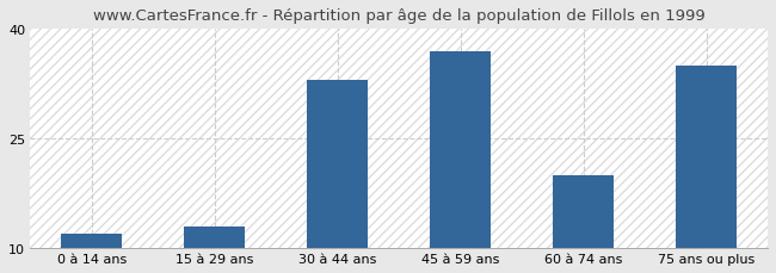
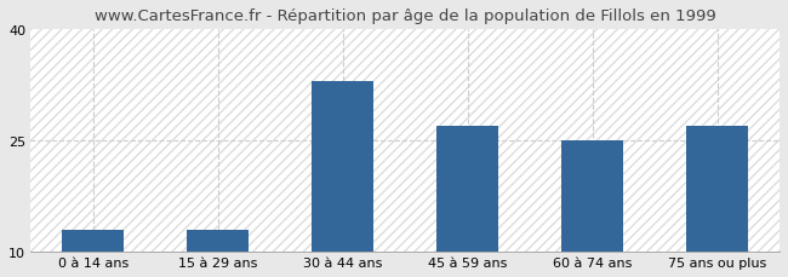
0 à 14 ans: 12 -> 13
45 à 59 ans: 37 -> 27
60 à 74 ans: 20 -> 25
75 ans ou plus: 35 -> 27
